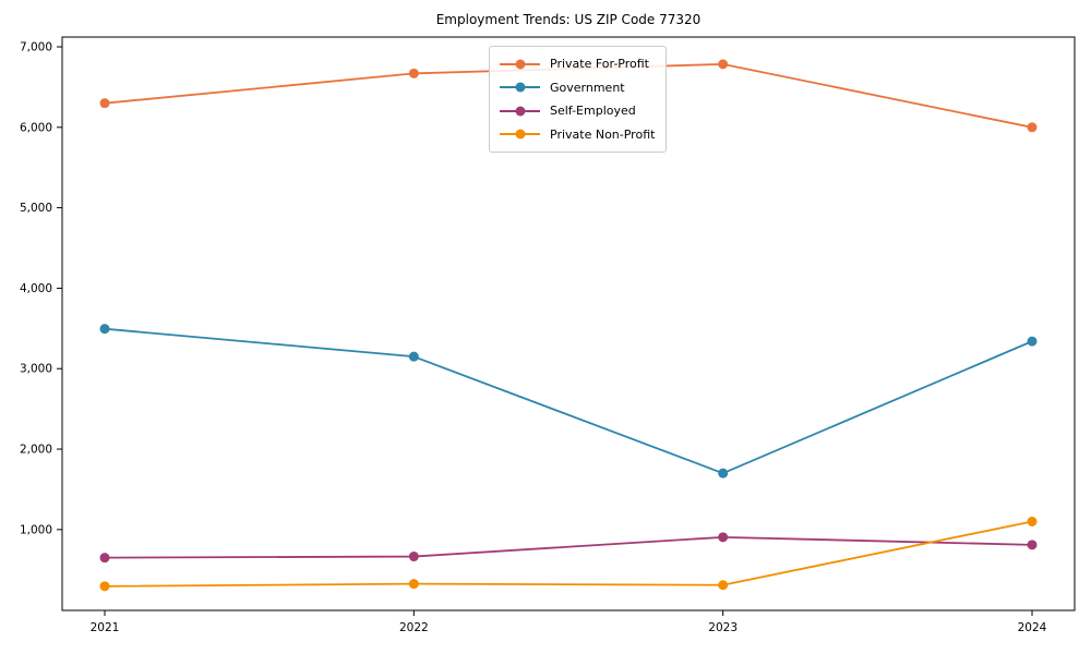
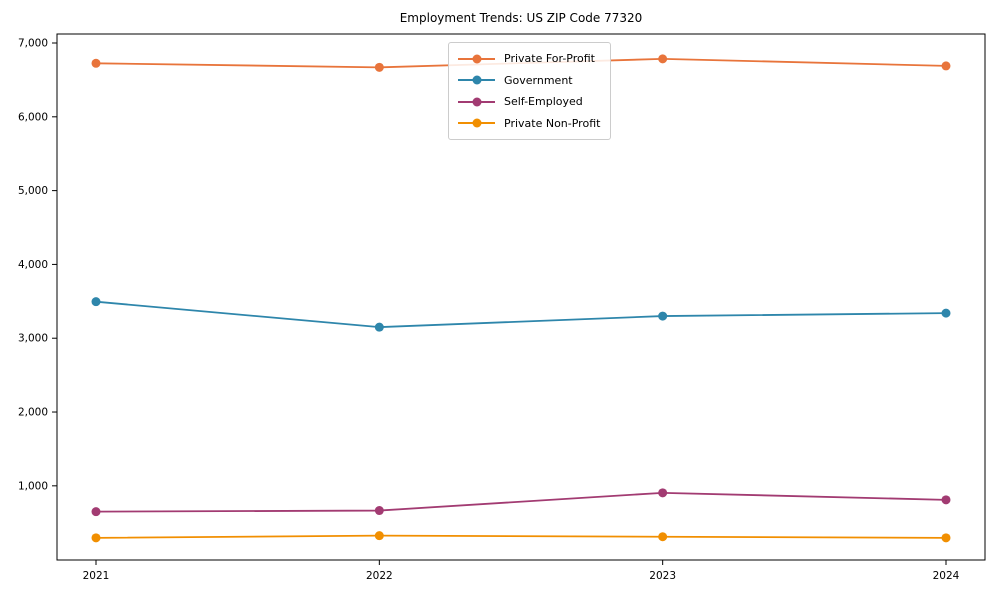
Private For-Profit/2021: 6300 -> 6700
Government/2023: 1700 -> 3300
Private For-Profit/2024: 6000 -> 6700
Private Non-Profit/2024: 1100 -> 300
